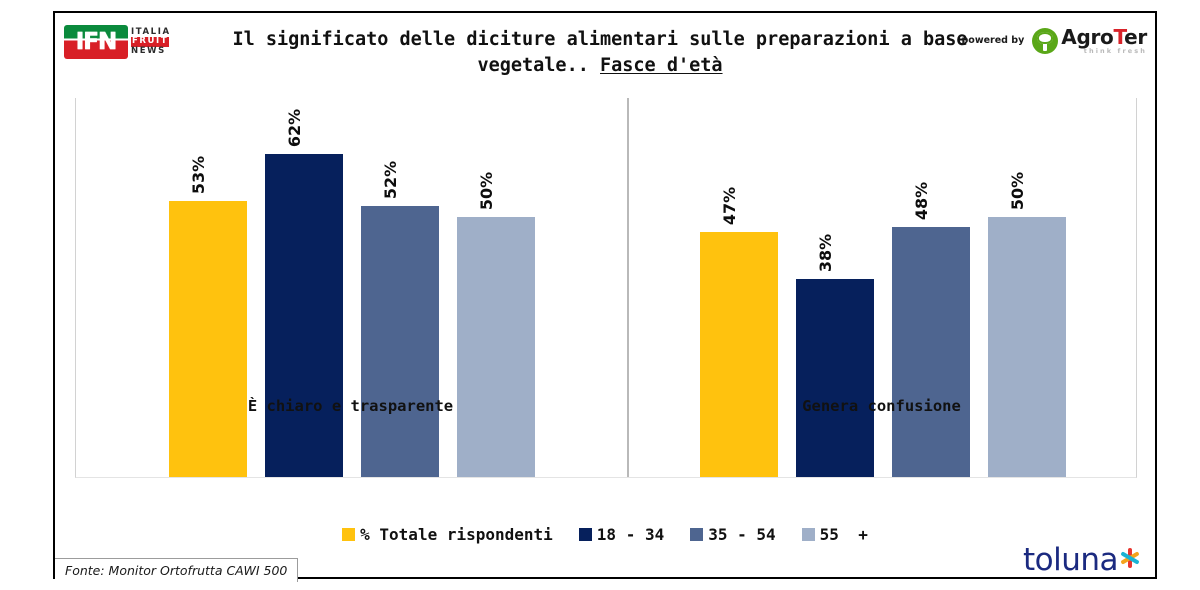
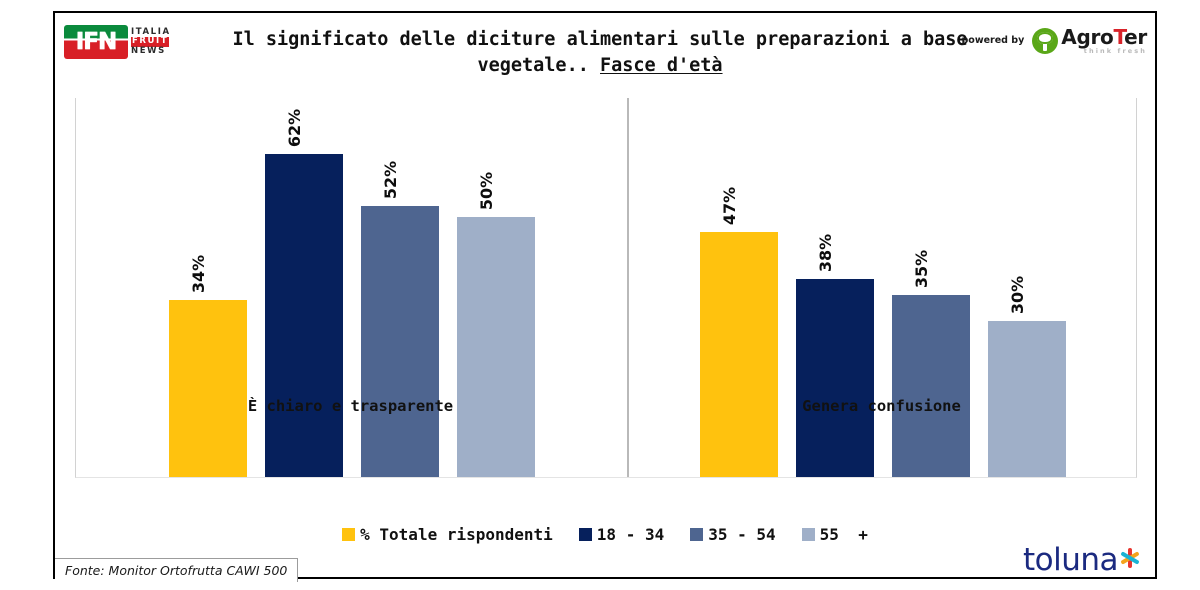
% Totale rispondenti/È chiaro e trasparente: 53% -> 34%
35 - 54/Genera confusione: 48% -> 35%
55 +/Genera confusione: 50% -> 30%
